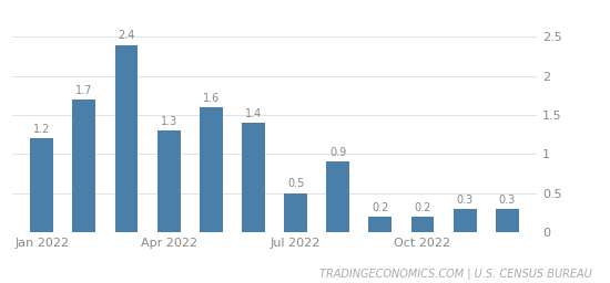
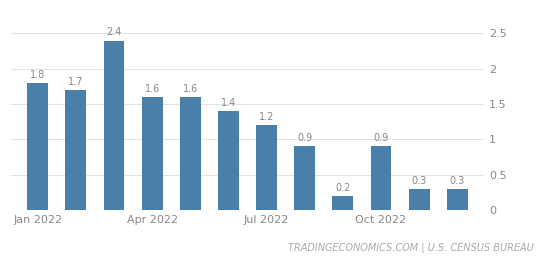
Jan 2022: 1.2 -> 1.8
Apr 2022: 1.3 -> 1.6
Jul 2022: 0.5 -> 1.2
Oct 2022: 0.2 -> 0.9
